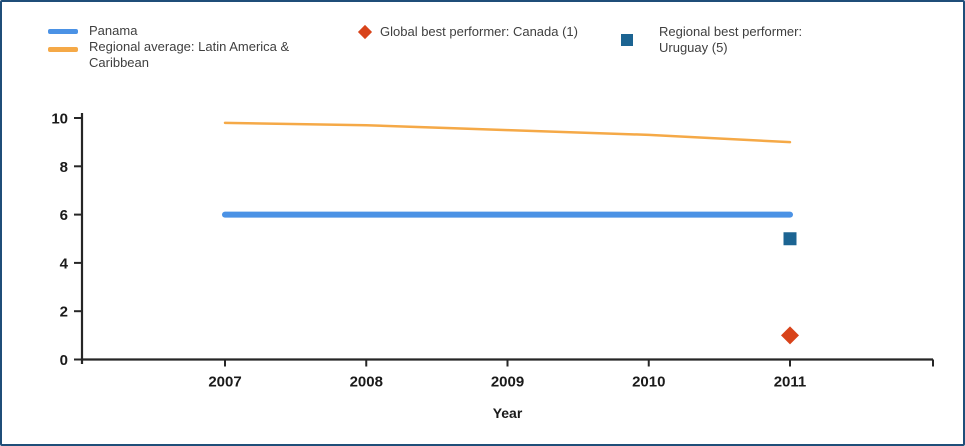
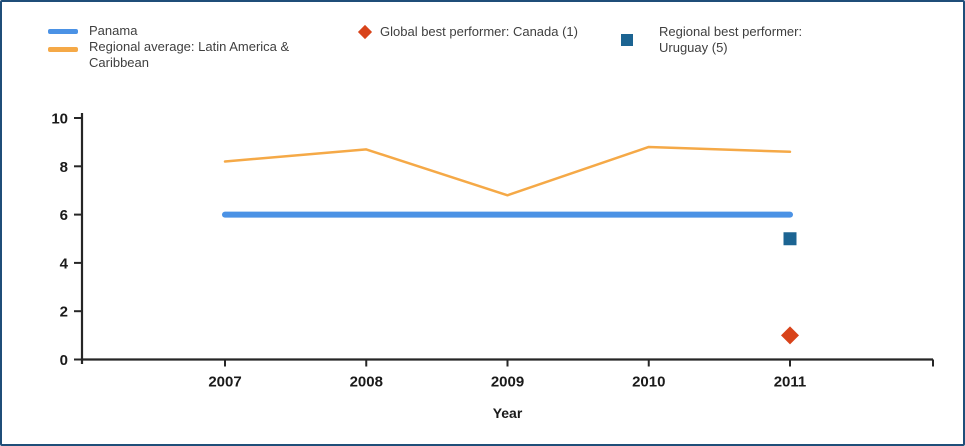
Regional average: Latin America & Caribbean/2007: 9.8 -> 8.2
Regional average: Latin America & Caribbean/2008: 9.7 -> 8.7
Regional average: Latin America & Caribbean/2009: 9.5 -> 6.8
Regional average: Latin America & Caribbean/2010: 9.3 -> 8.8
Regional average: Latin America & Caribbean/2011: 9.0 -> 8.6
